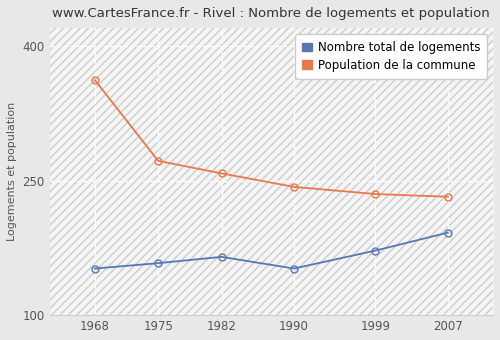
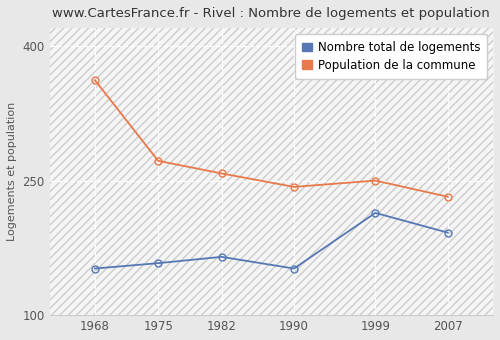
Nombre total de logements/1999: 172 -> 214
Population de la commune/1999: 235 -> 250
